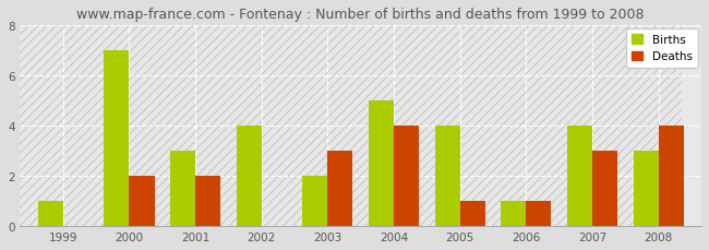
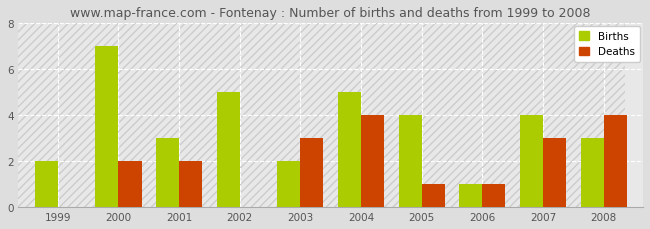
Births/1999: 1 -> 2
Births/2002: 4 -> 5
